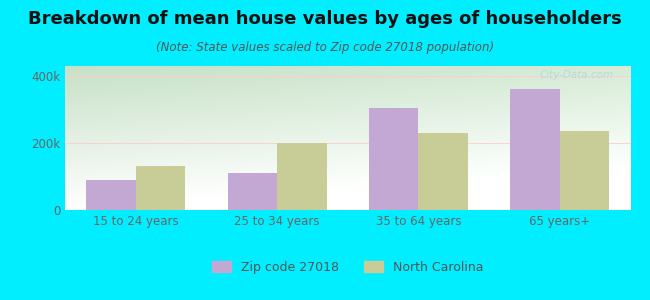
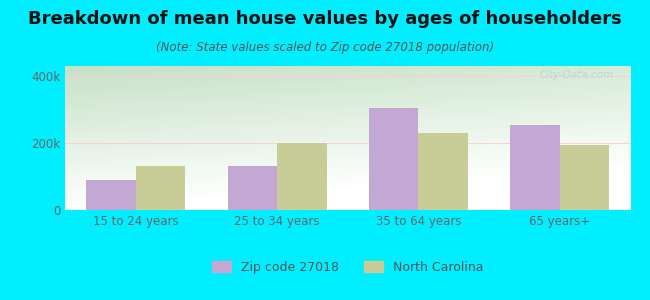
Zip code 27018/25 to 34 years: 110k -> 130k
Zip code 27018/65 years+: 360k -> 255k
North Carolina/65 years+: 235k -> 195k
